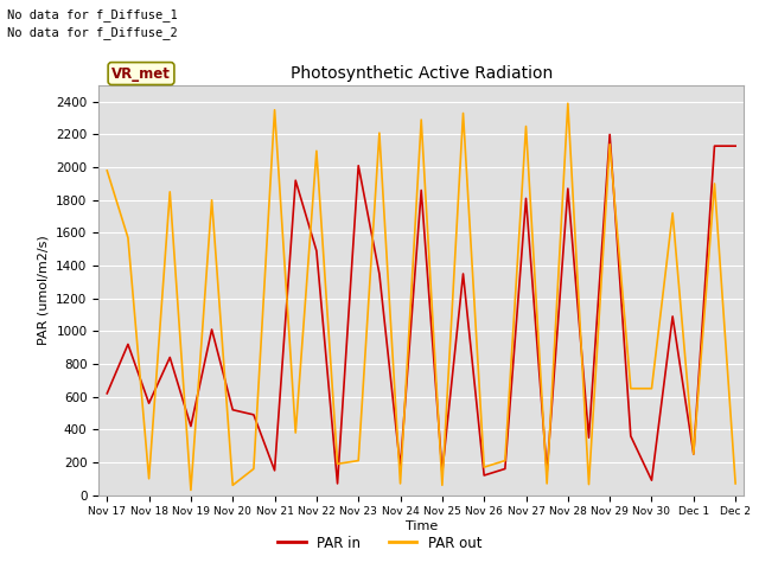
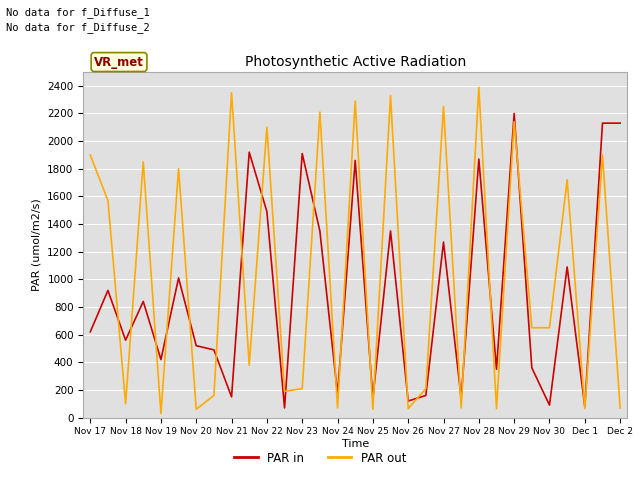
PAR out/Nov 17: 1980 -> 1900
PAR in/Nov 23: 2010 -> 1910
PAR out/Nov 26: 170 -> 60
PAR in/Nov 27: 1810 -> 1270
PAR in/Dec 1: 250 -> 80
PAR out/Dec 1: 250 -> 60
